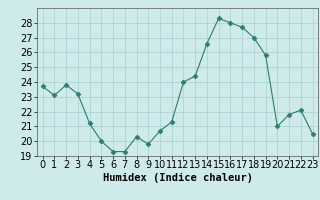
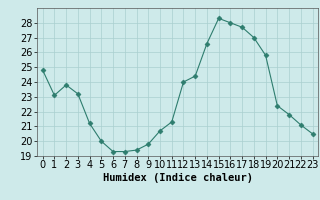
0: 23.7 -> 24.8
8: 20.3 -> 19.4
20: 21.0 -> 22.4
22: 22.1 -> 21.1
